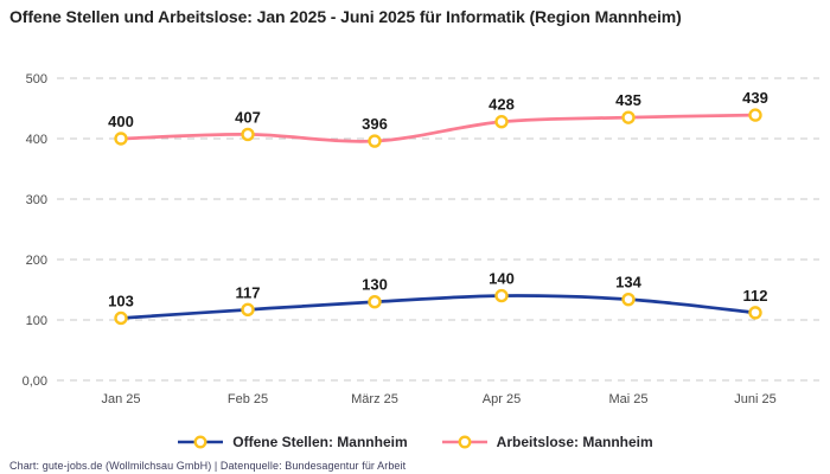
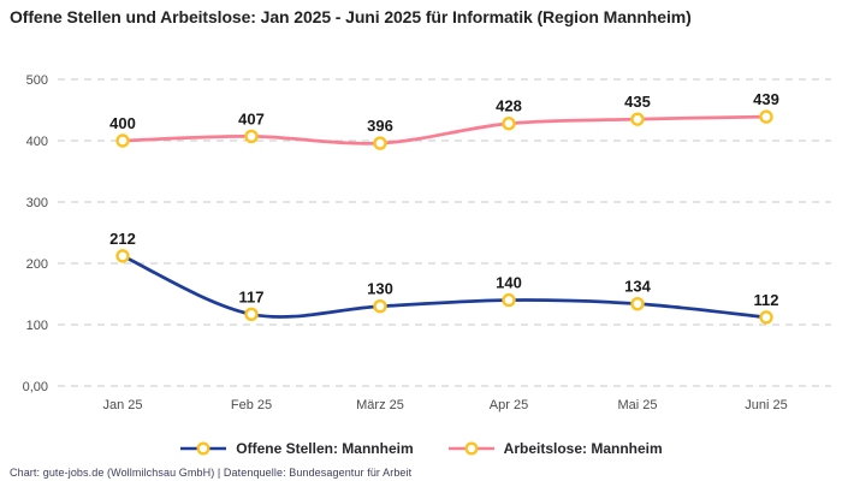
Offene Stellen: Mannheim/Jan 25: 103 -> 212
